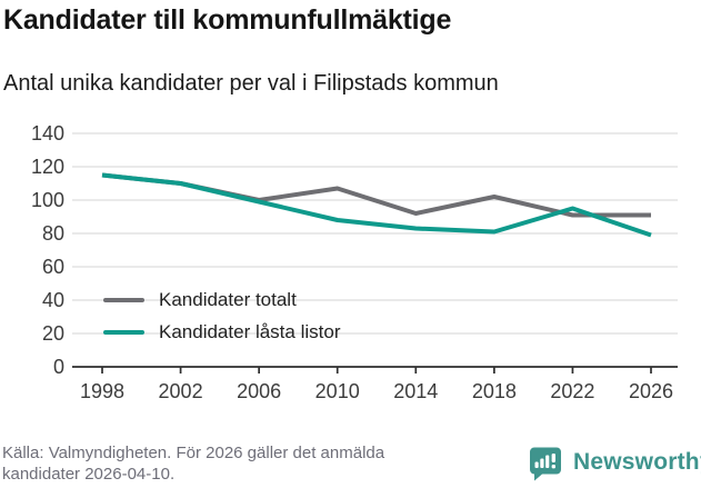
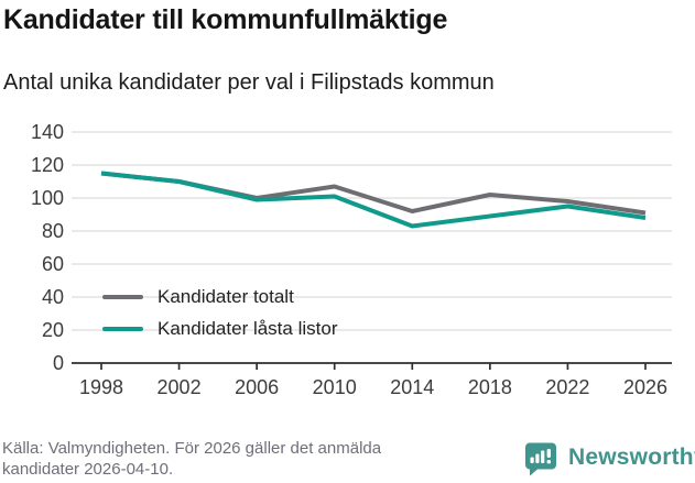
Kandidater låsta listor/2010: 88 -> 101
Kandidater låsta listor/2018: 81 -> 89
Kandidater totalt/2022: 91 -> 98
Kandidater låsta listor/2026: 79 -> 88
